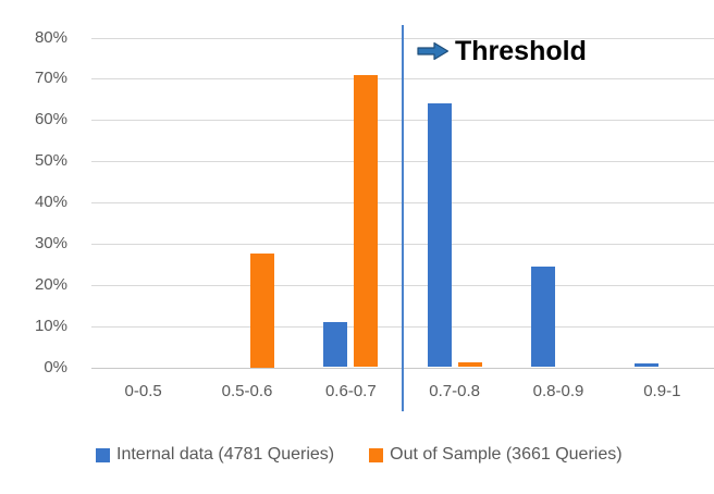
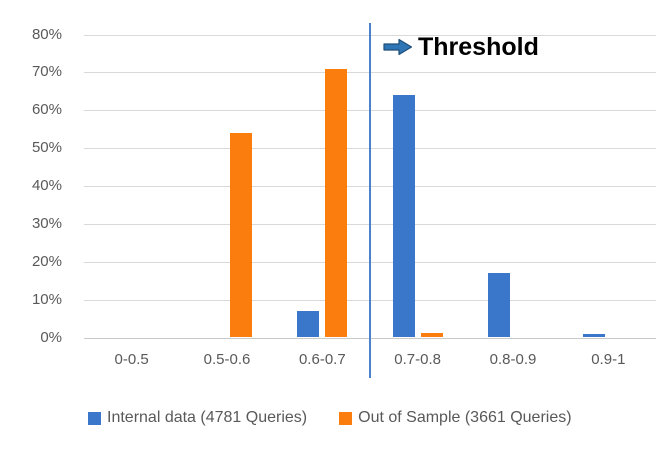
Out of Sample (3661 Queries)/0.5-0.6: 28% -> 54%
Internal data (4781 Queries)/0.6-0.7: 11% -> 7%
Internal data (4781 Queries)/0.8-0.9: 24% -> 17%
